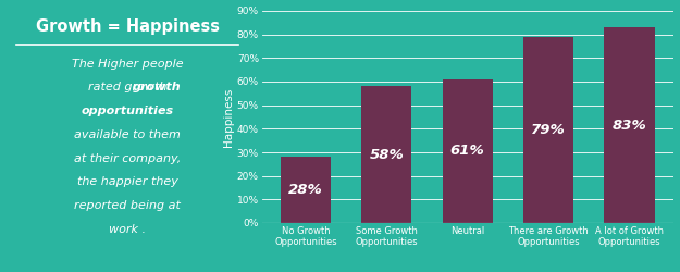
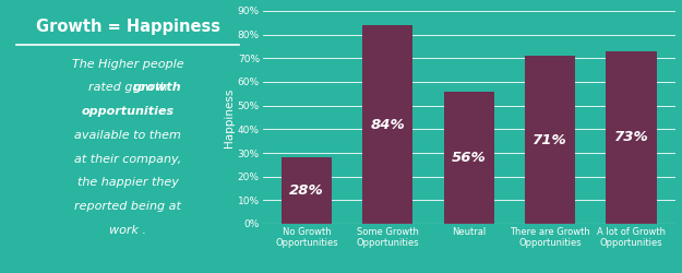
Some Growth Opportunities: 58% -> 84%
Neutral: 61% -> 56%
There are Growth Opportunities: 79% -> 71%
A lot of Growth Opportunities: 83% -> 73%
